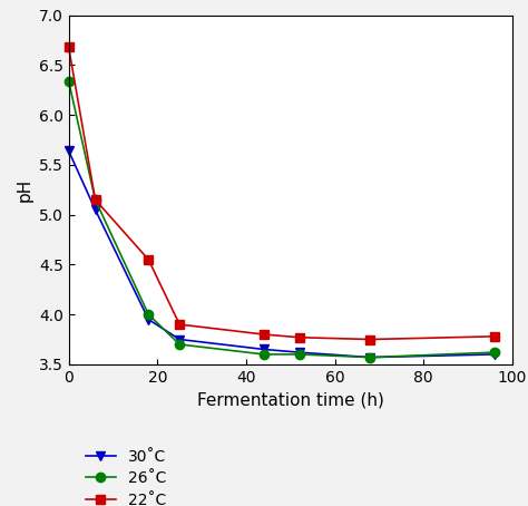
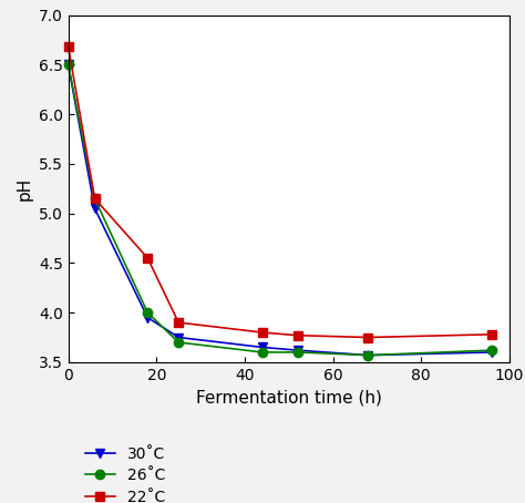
30˚C/0: 5.64 -> 6.50
26˚C/0: 6.34 -> 6.50
